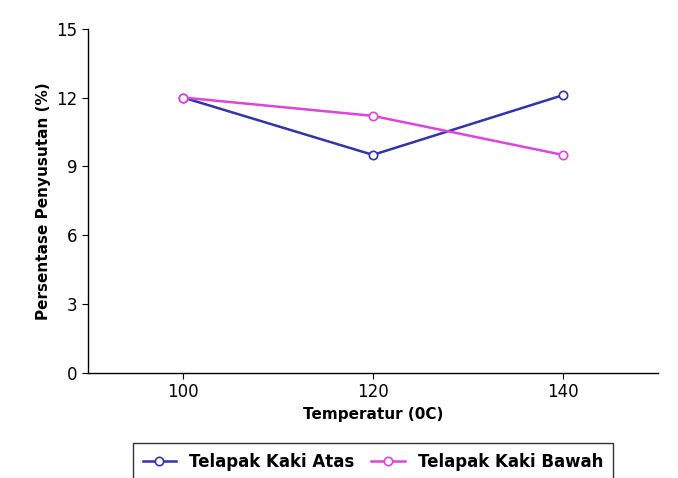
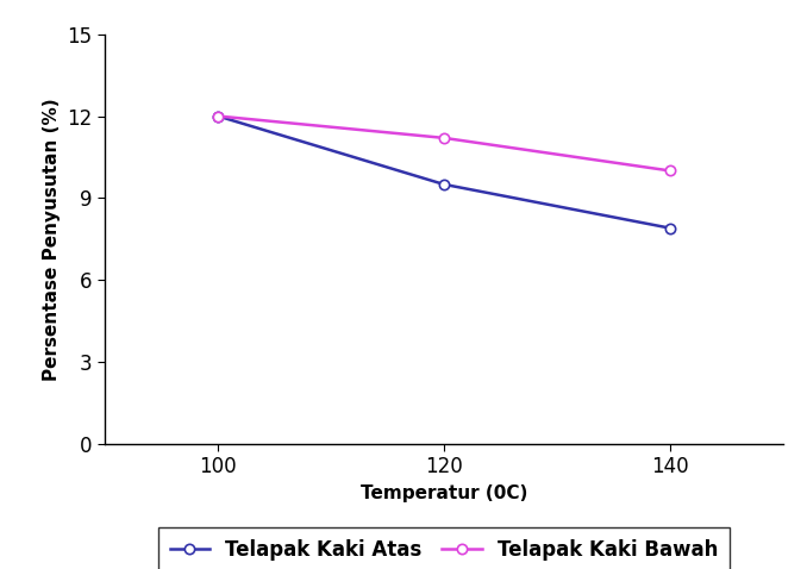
Telapak Kaki Atas/140: 12.1 -> 7.9
Telapak Kaki Bawah/140: 9.5 -> 10.0
